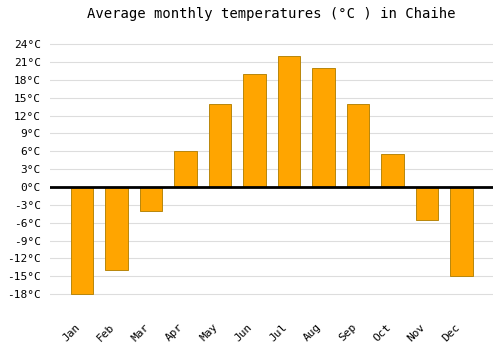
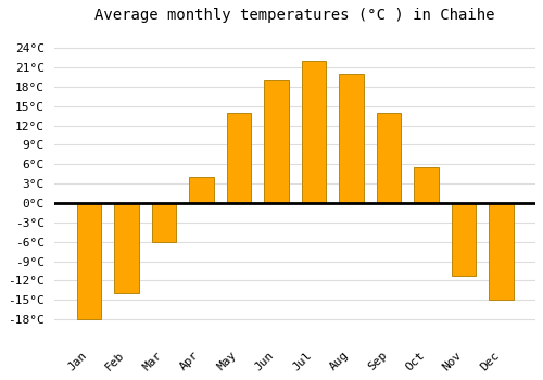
Mar: -4.0°C -> -6.0°C
Apr: 6.0°C -> 4.0°C
Nov: -5.5°C -> -11.2°C
